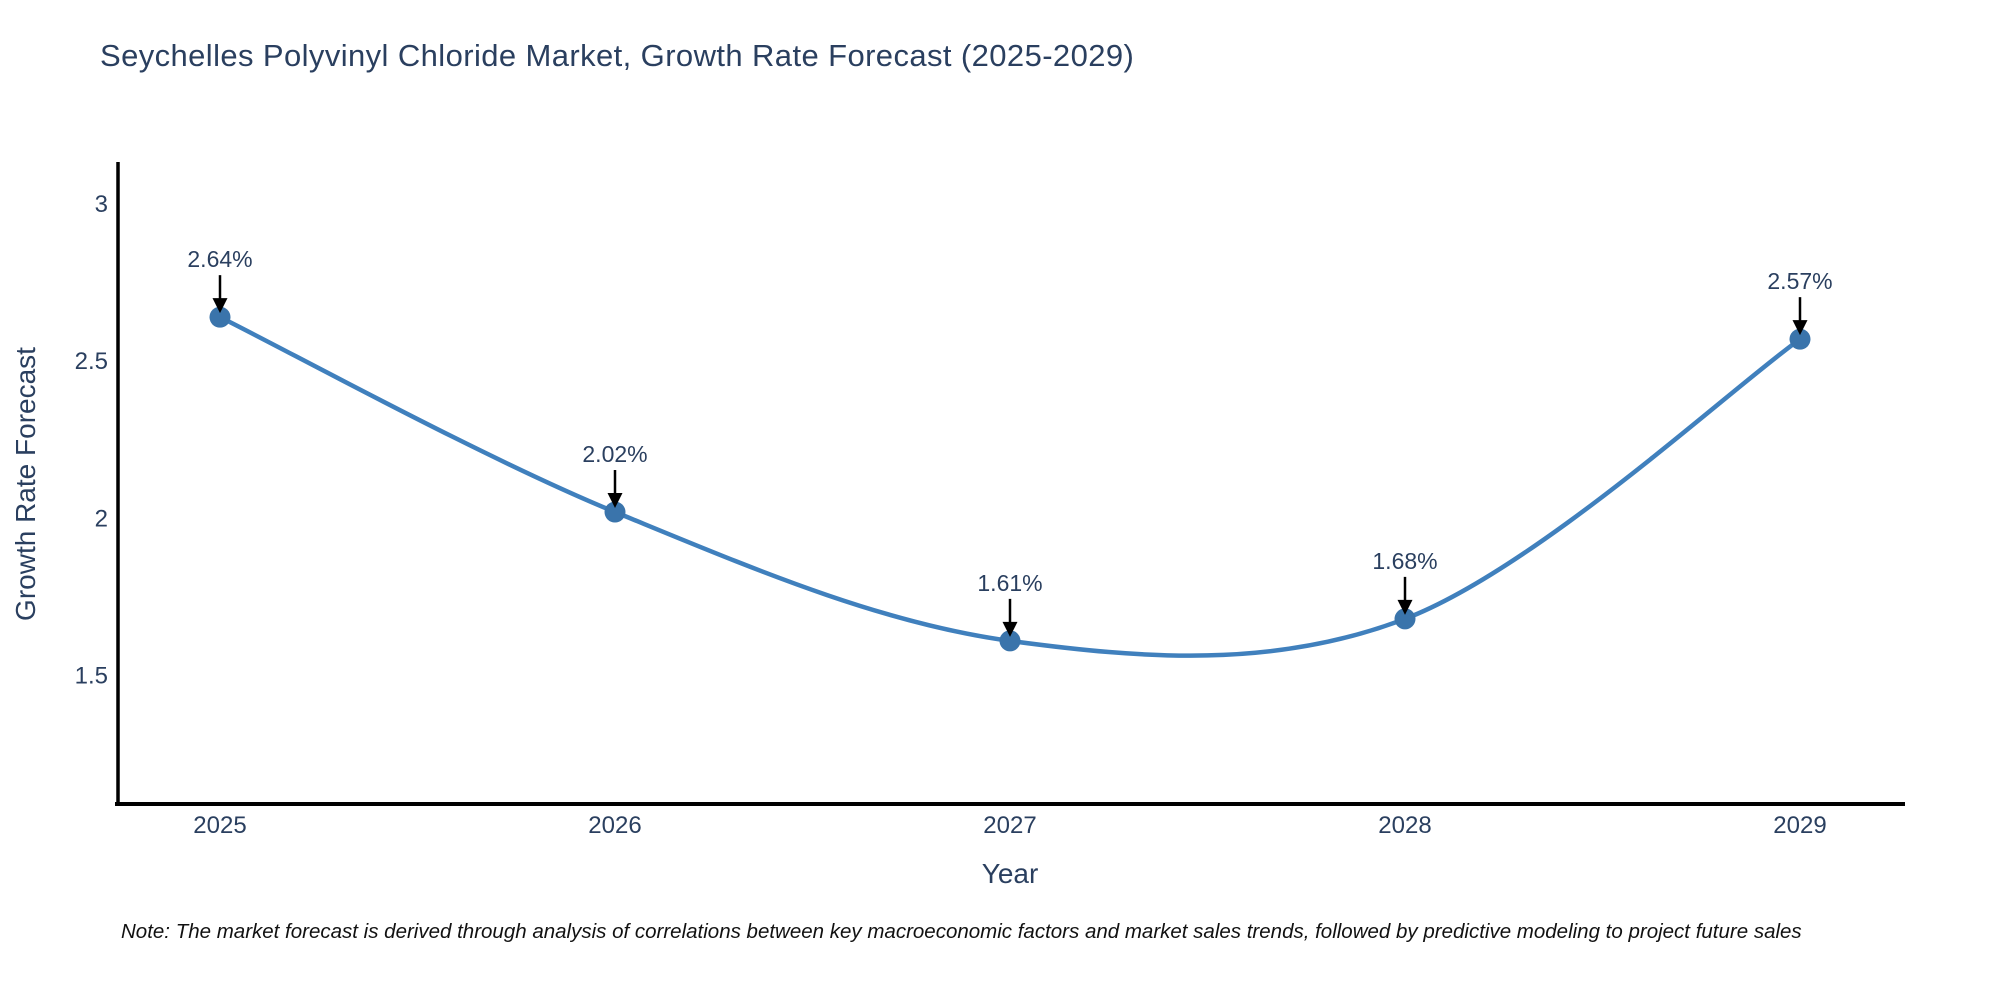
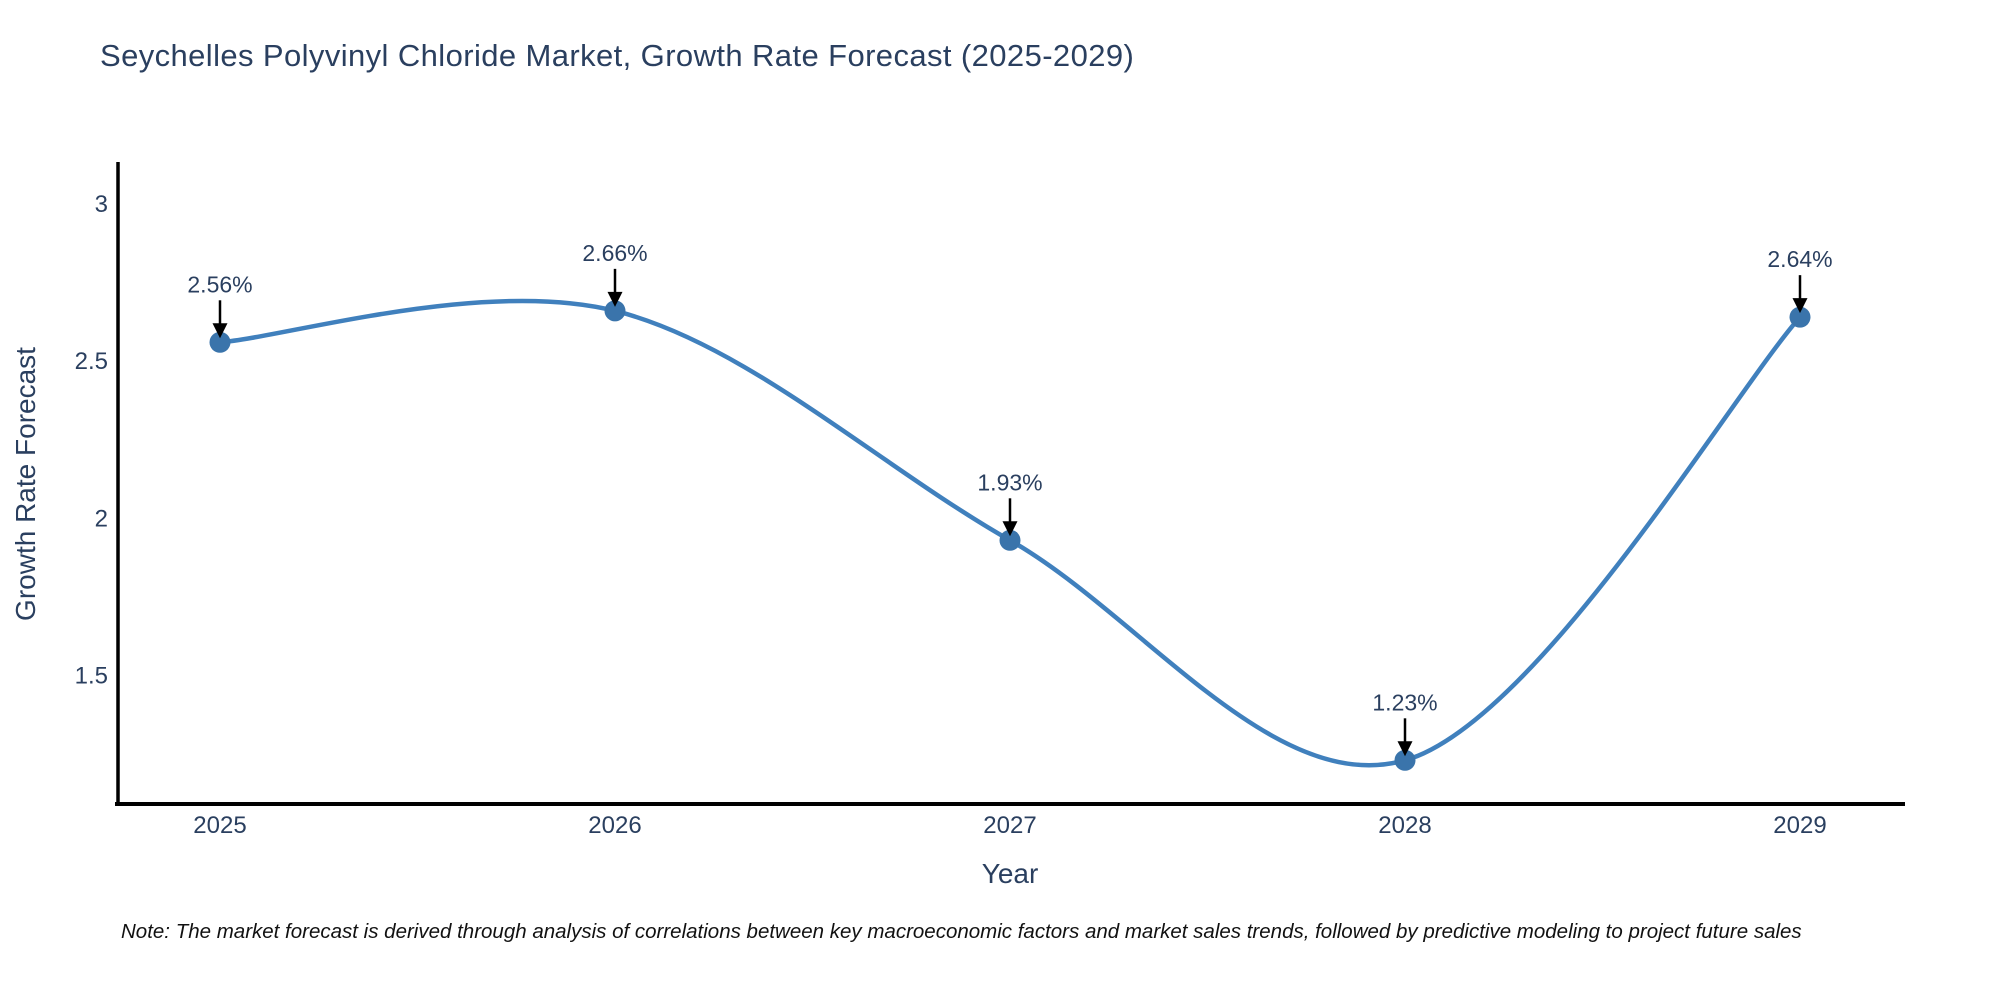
2025: 2.64% -> 2.56%
2026: 2.02% -> 2.66%
2027: 1.61% -> 1.93%
2028: 1.68% -> 1.23%
2029: 2.57% -> 2.64%
